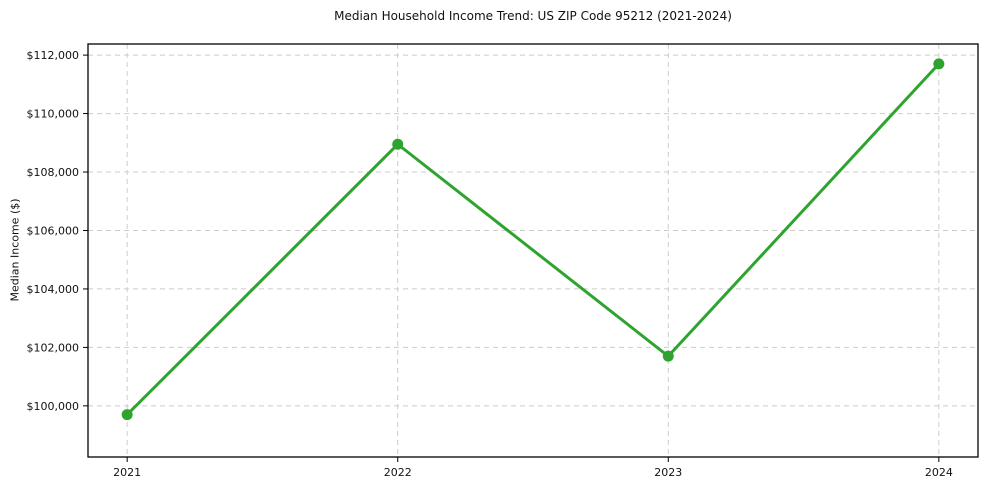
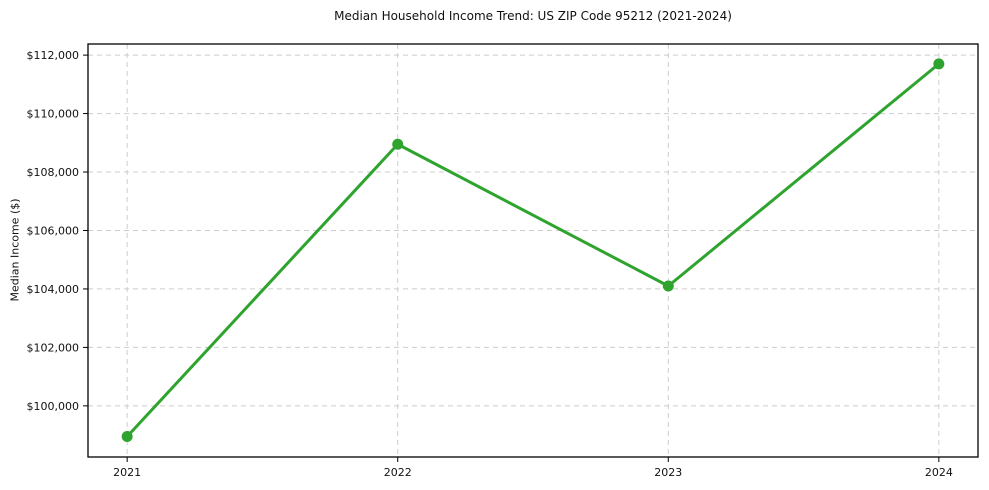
2021: $99700 -> $99000
2023: $101700 -> $104100
